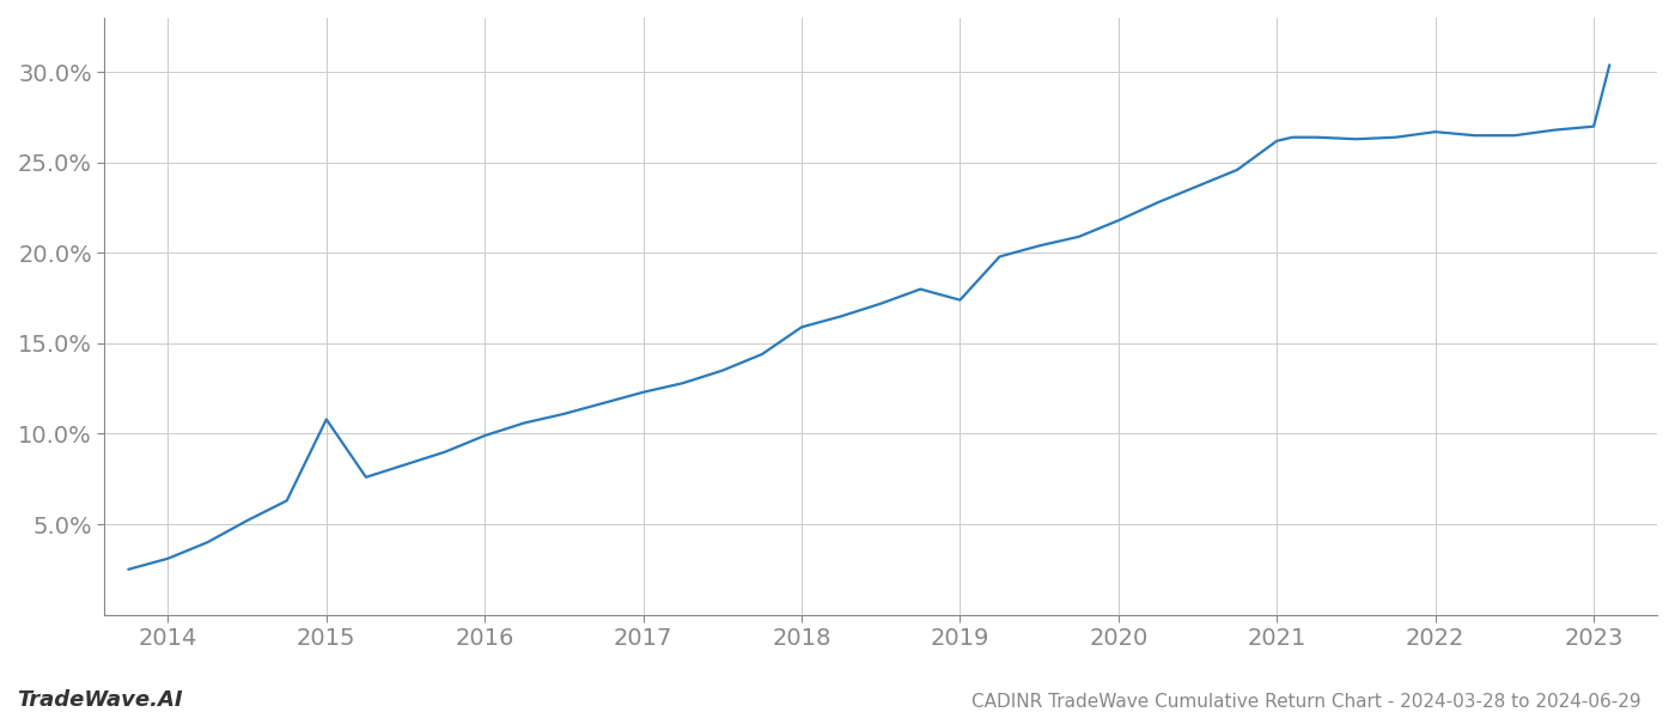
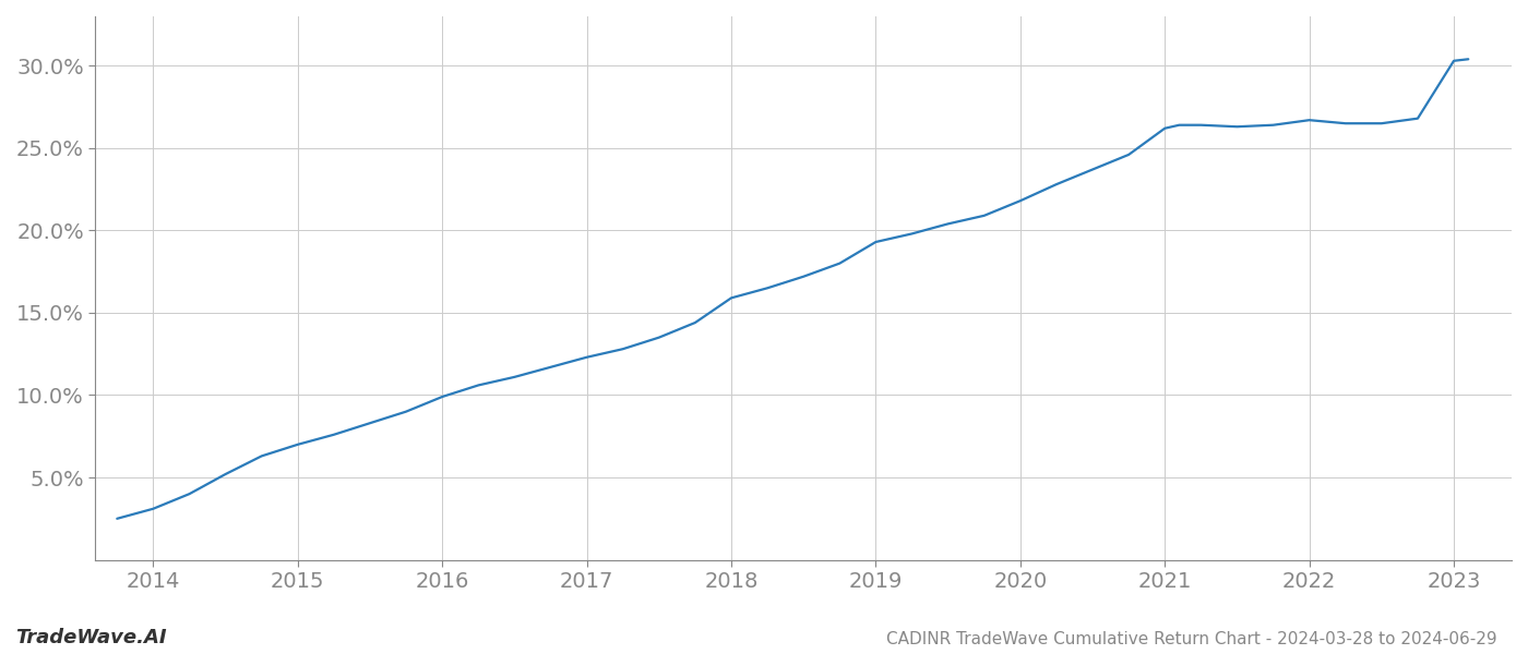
2015: 10.8% -> 7.0%
2019: 17.4% -> 19.3%
2023: 27.0% -> 30.3%
